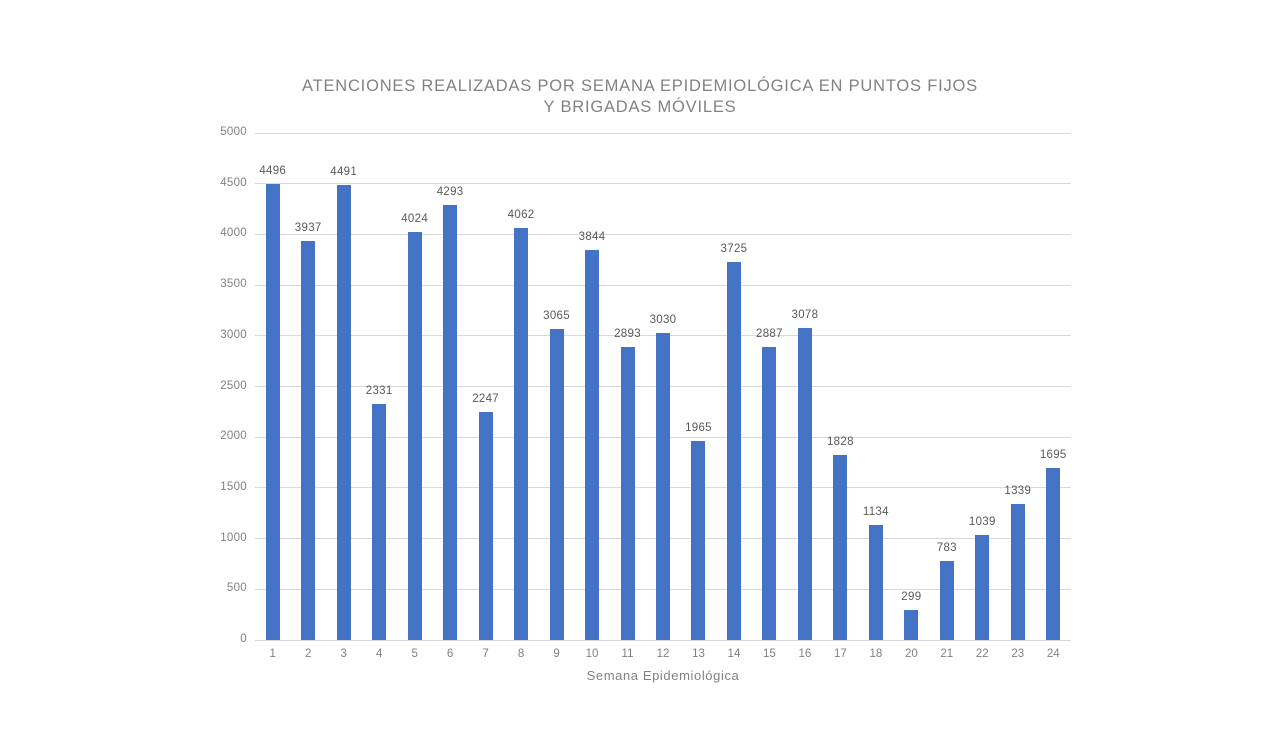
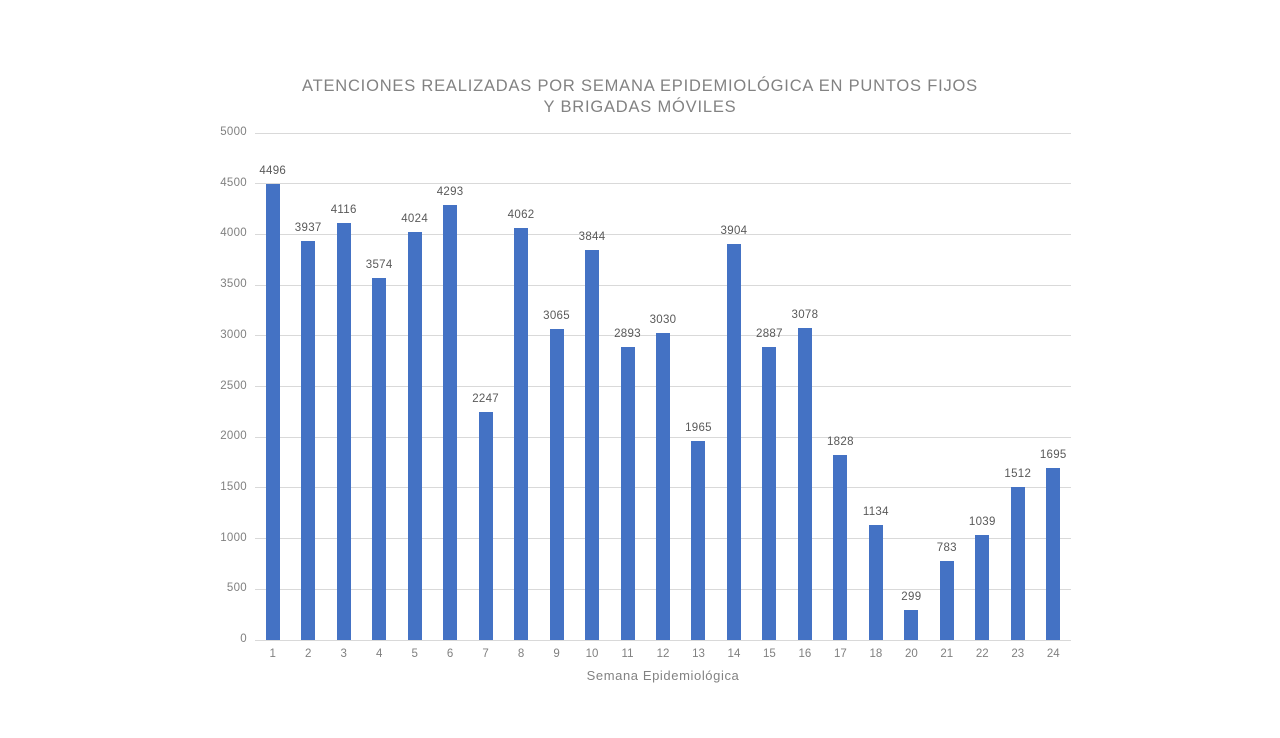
3: 4491 -> 4116
4: 2331 -> 3574
14: 3725 -> 3904
23: 1339 -> 1512
